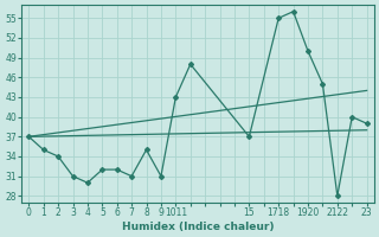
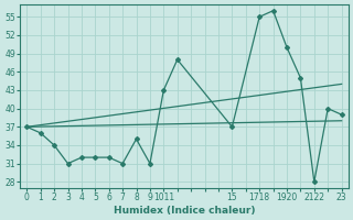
1: 35 -> 36
4: 30 -> 32
